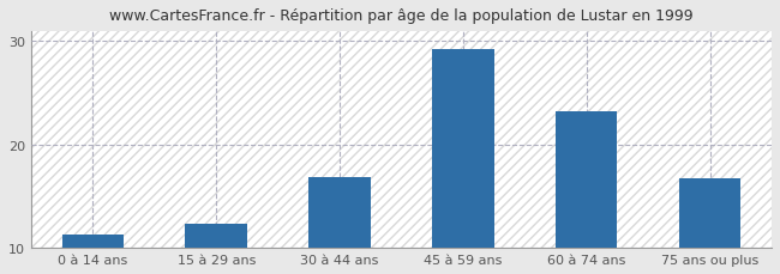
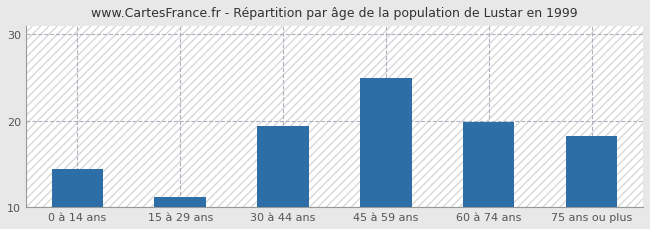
0 à 14 ans: 11.3 -> 14.4
15 à 29 ans: 12.3 -> 11.2
30 à 44 ans: 16.8 -> 19.4
45 à 59 ans: 29.2 -> 25.0
60 à 74 ans: 23.2 -> 19.8
75 ans ou plus: 16.7 -> 18.2
